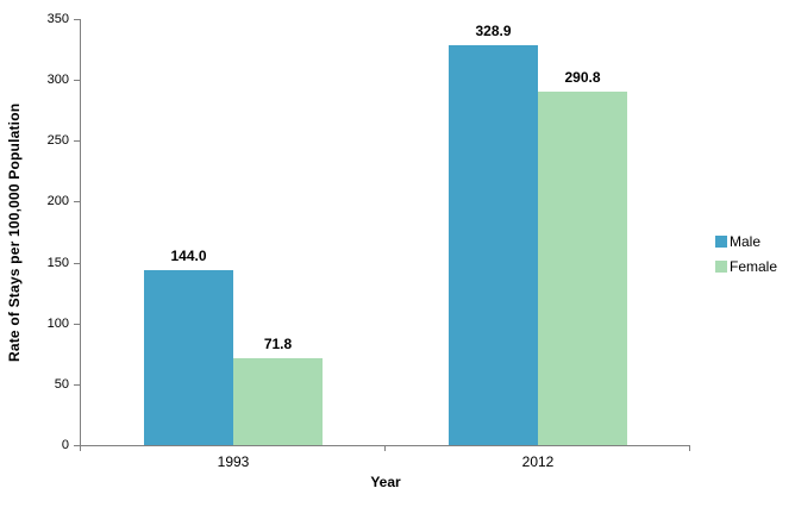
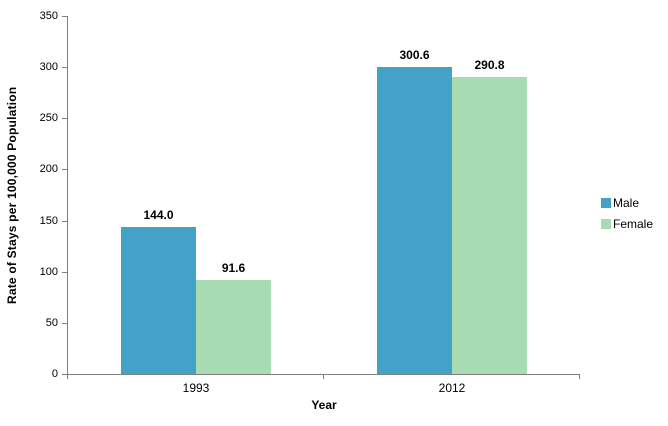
Female/1993: 71.8 -> 91.6
Male/2012: 328.9 -> 300.6
